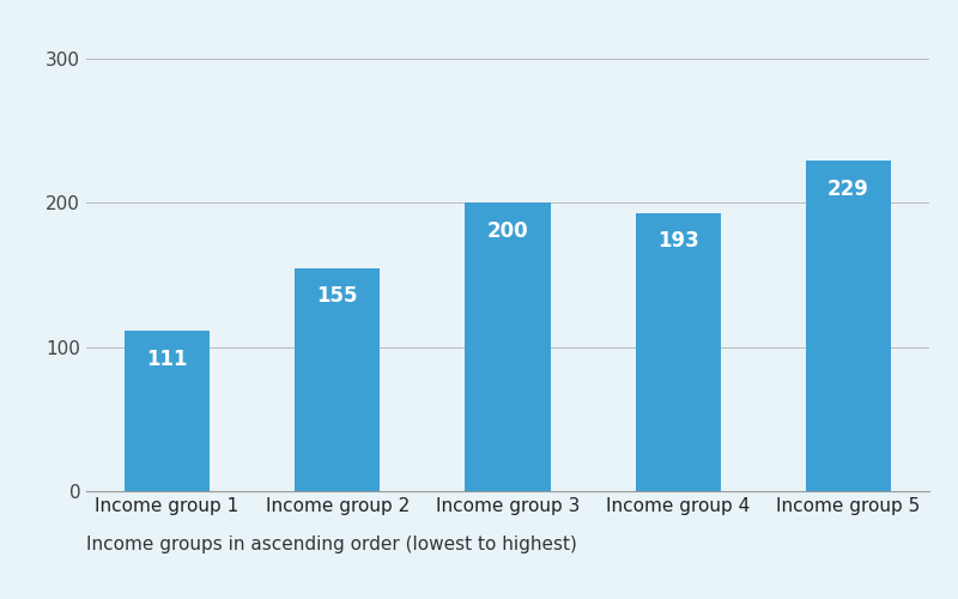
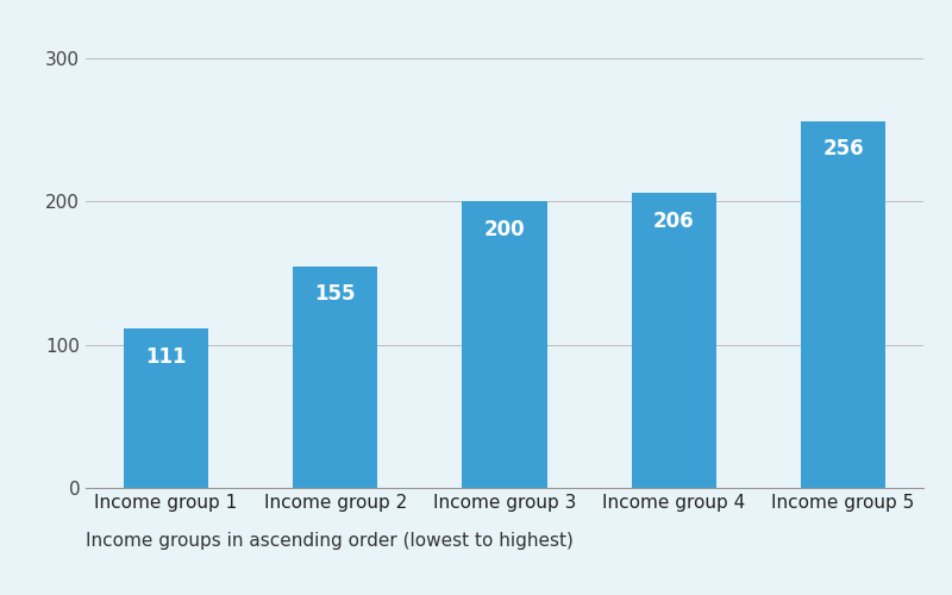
Income group 4: 193 -> 206
Income group 5: 229 -> 256
